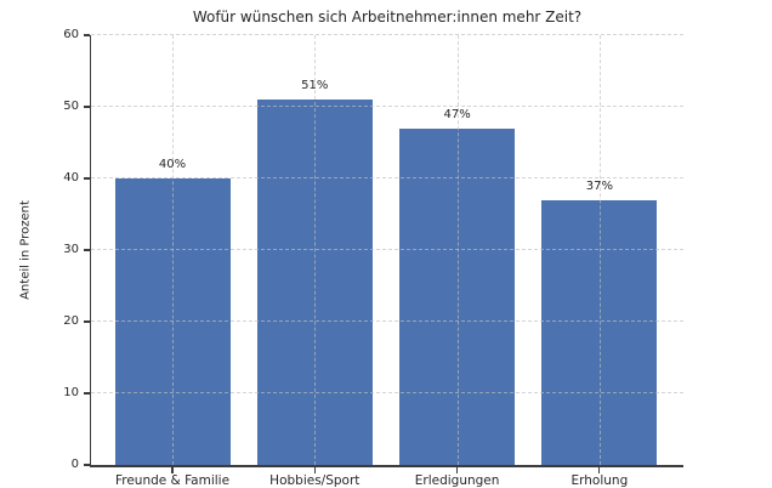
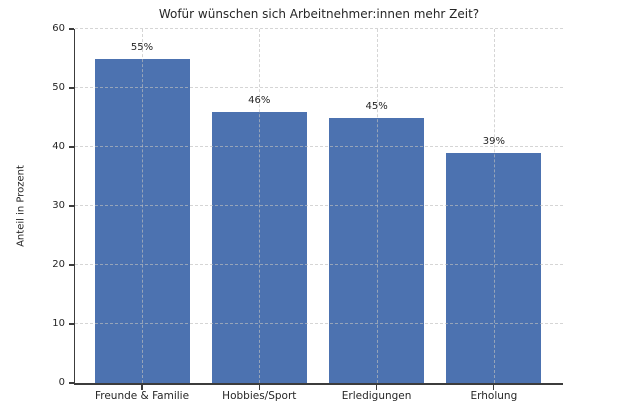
Freunde & Familie: 40% -> 55%
Hobbies/Sport: 51% -> 46%
Erledigungen: 47% -> 45%
Erholung: 37% -> 39%
